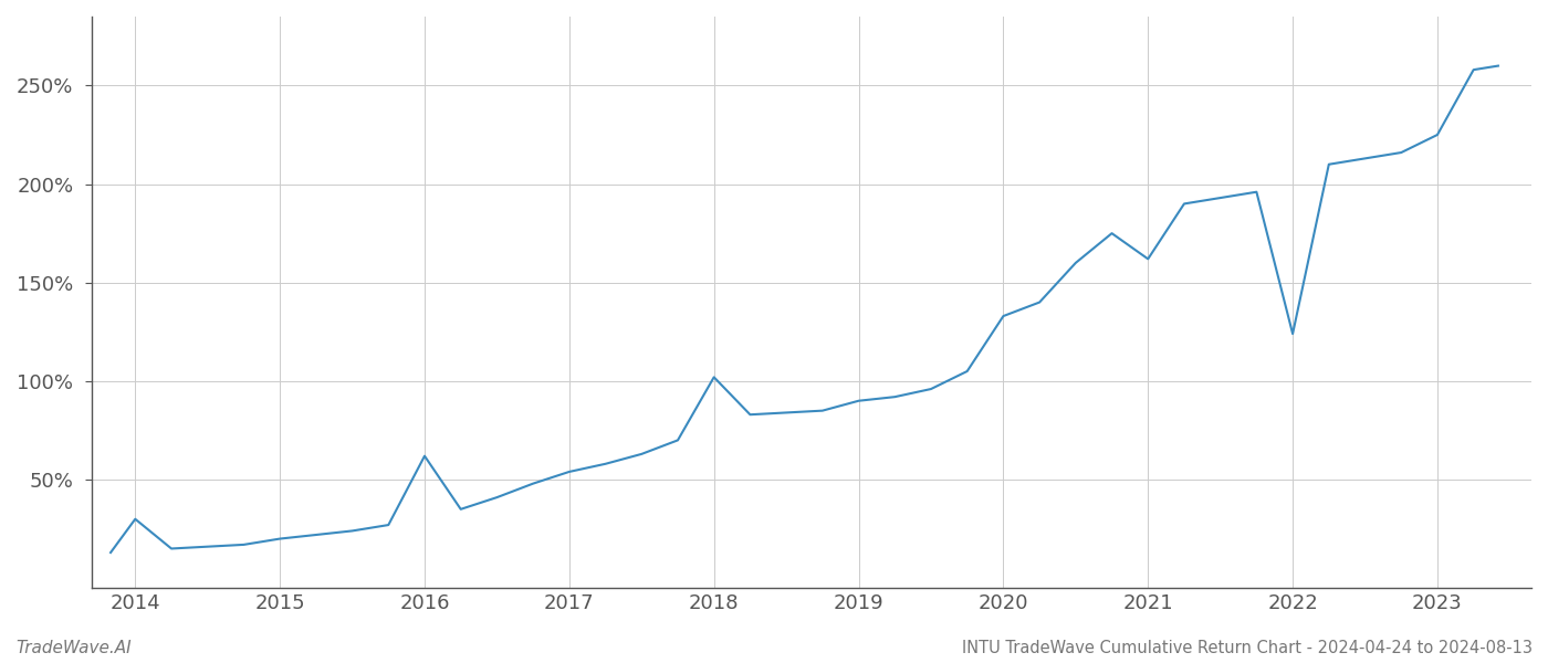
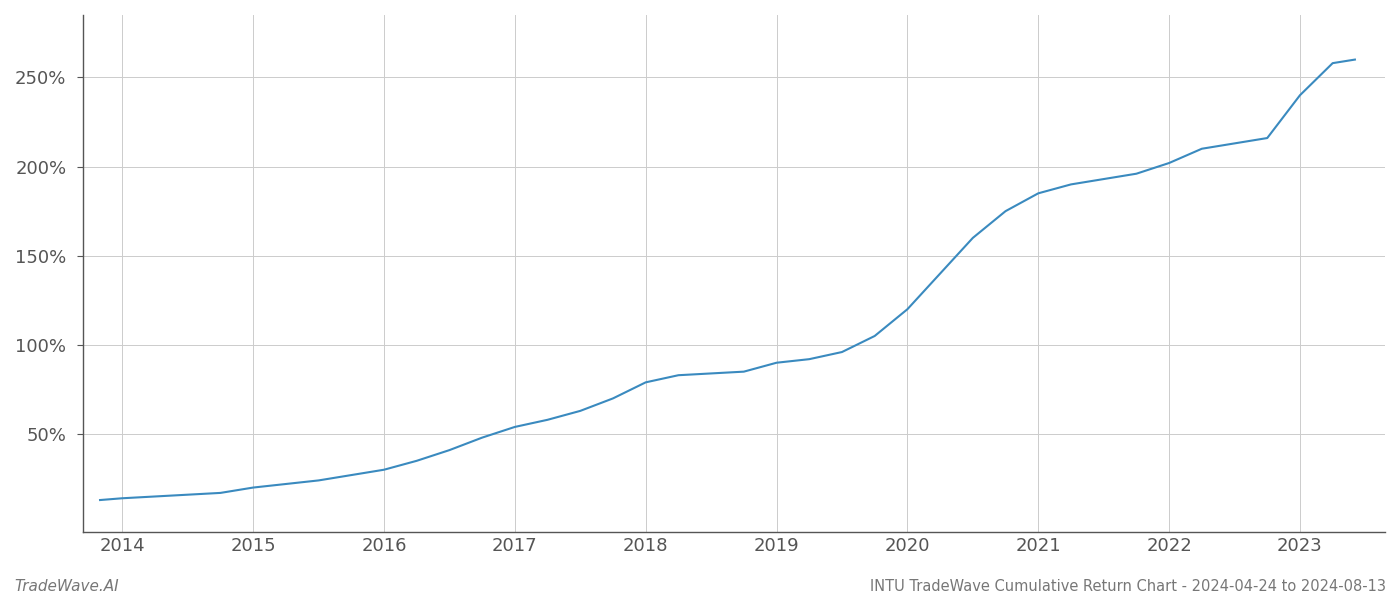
2014: 30% -> 14%
2016: 62% -> 30%
2018: 102% -> 79%
2020: 133% -> 120%
2021: 162% -> 185%
2022: 124% -> 202%
2023: 225% -> 240%
